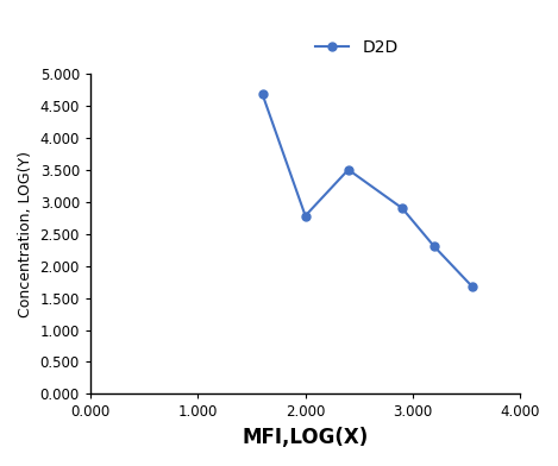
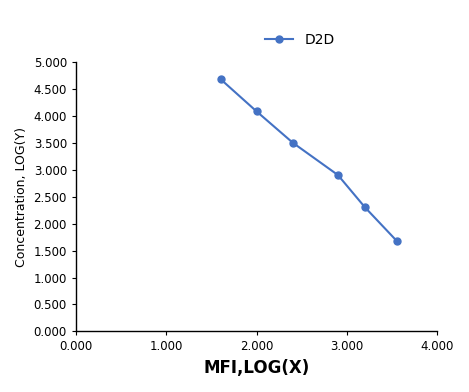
2.000: 2.78 -> 4.08
